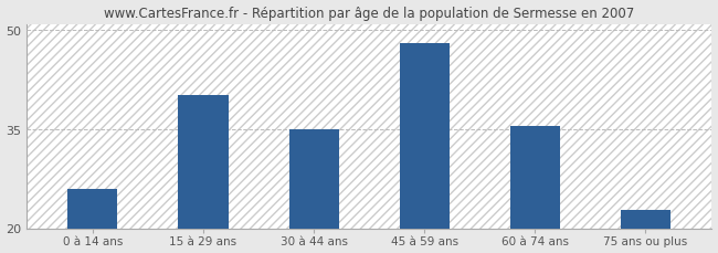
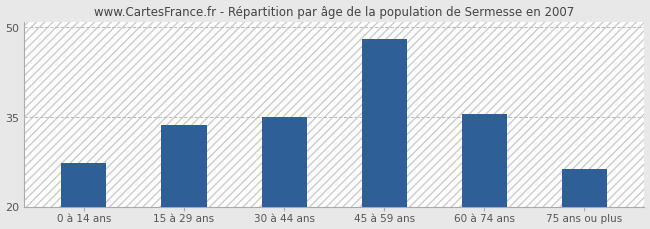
0 à 14 ans: 26.0 -> 27.3
15 à 29 ans: 40.2 -> 33.7
75 ans ou plus: 22.8 -> 26.3
